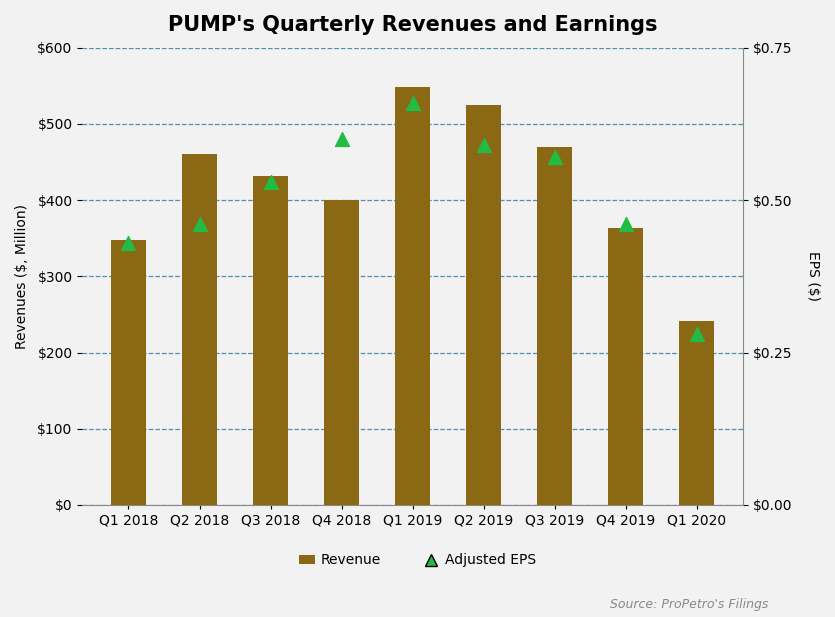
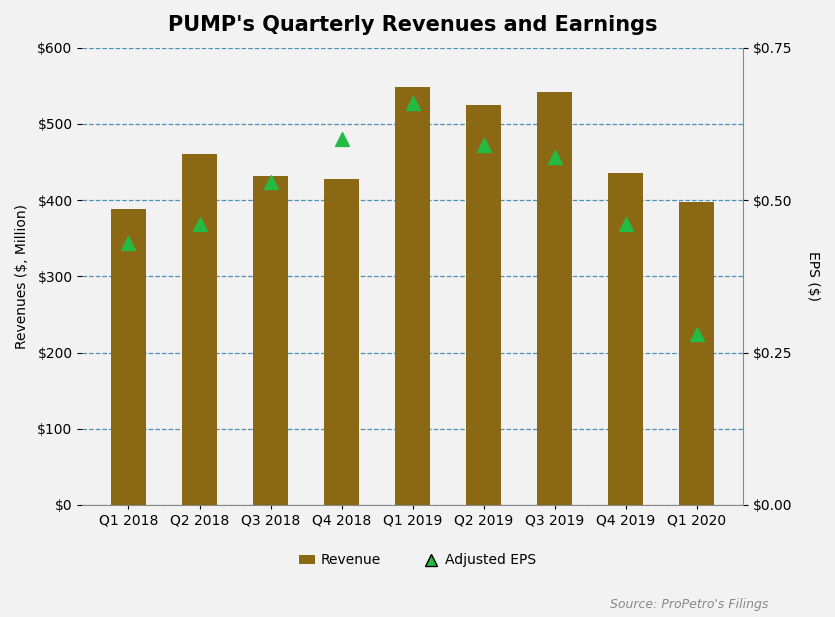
Revenue/Q1 2018: $348 -> $388
Revenue/Q4 2018: $400 -> $428
Revenue/Q3 2019: $470 -> $542
Revenue/Q4 2019: $364 -> $435
Revenue/Q1 2020: $242 -> $397
